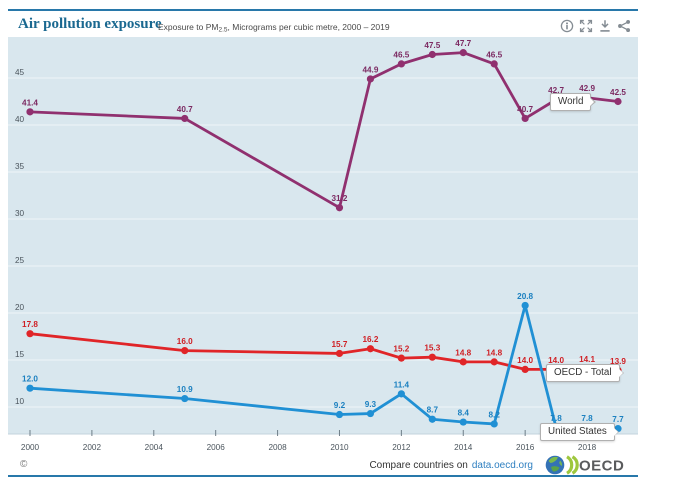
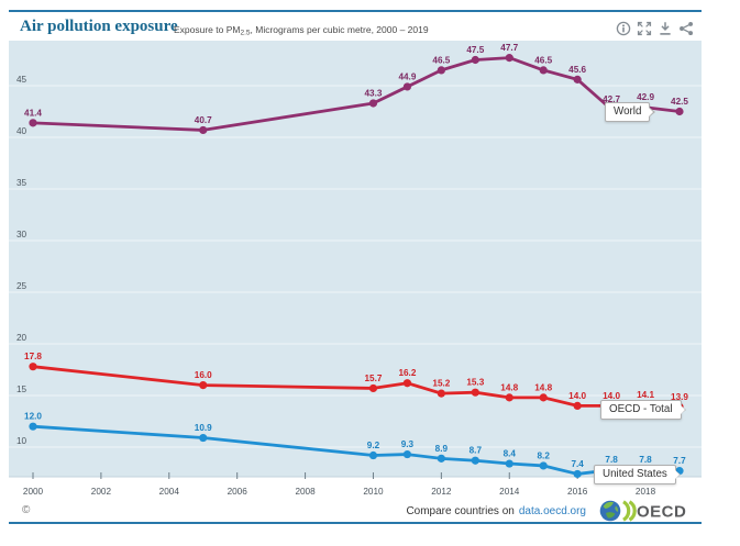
World/2010: 31.2 -> 43.3
United States/2012: 11.4 -> 8.9
World/2016: 40.7 -> 45.6
United States/2016: 20.8 -> 7.4
